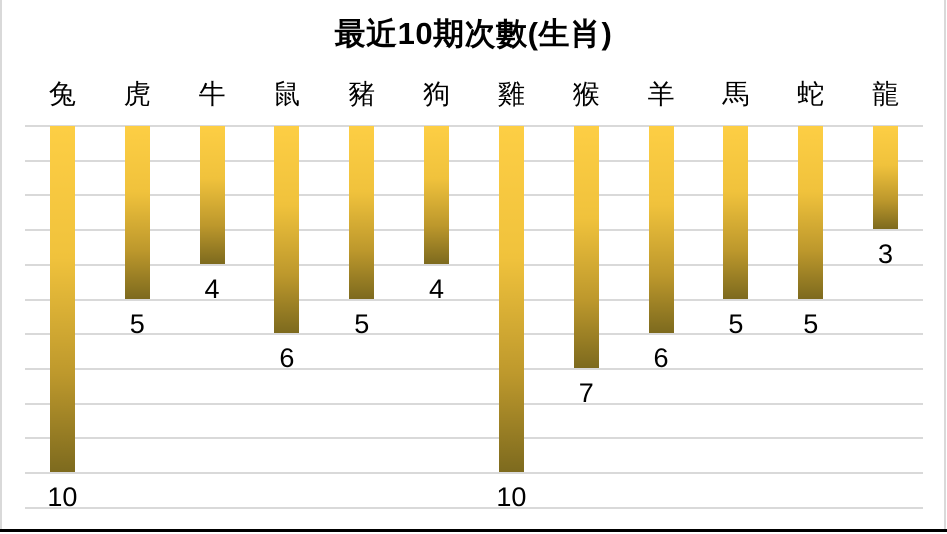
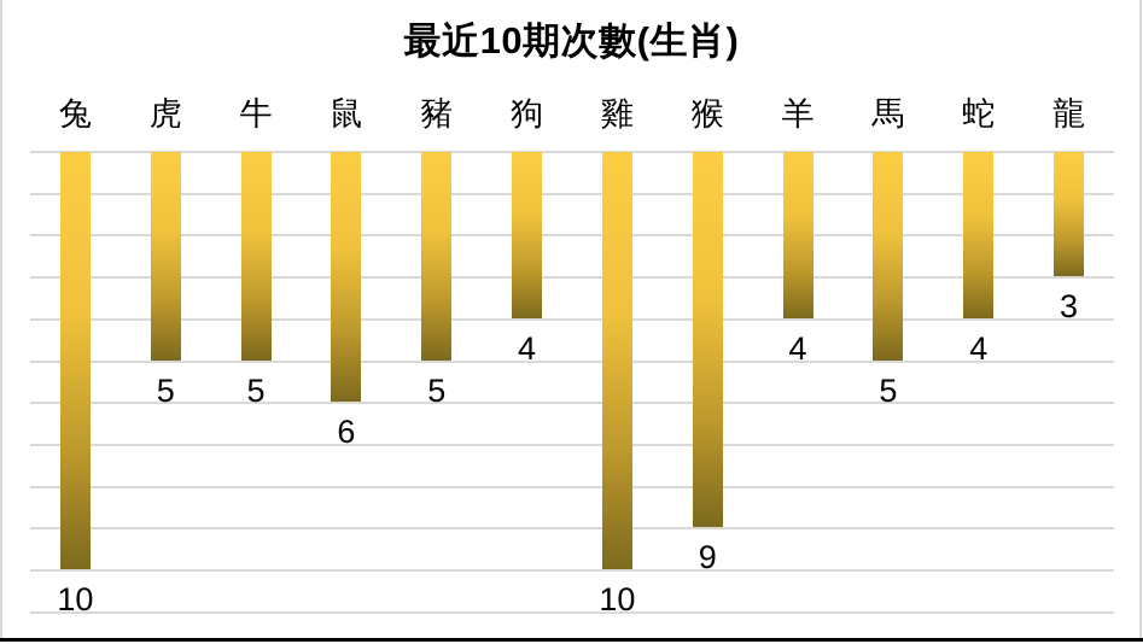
牛: 4 -> 5
猴: 7 -> 9
羊: 6 -> 4
蛇: 5 -> 4
